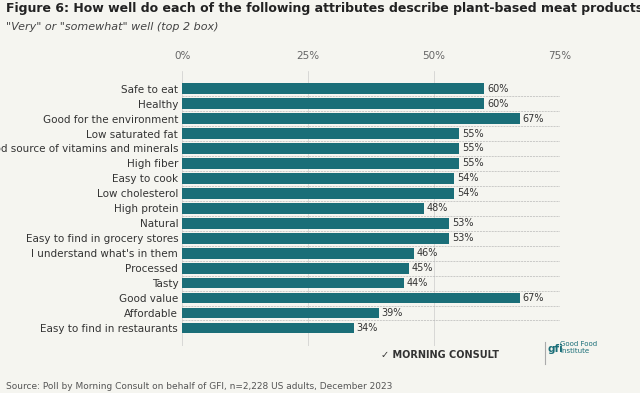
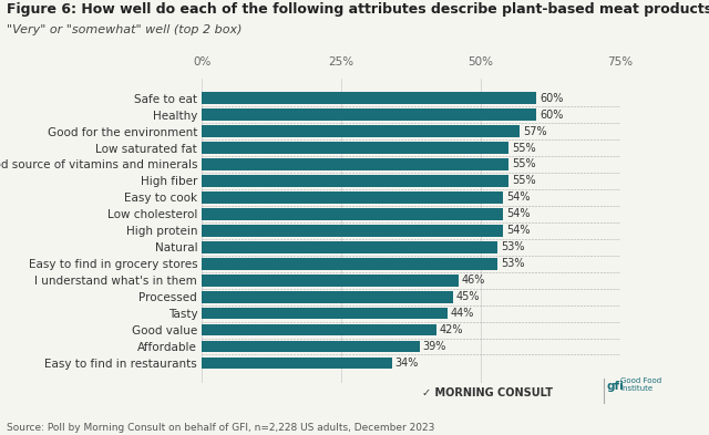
Good for the environment: 67% -> 57%
High protein: 48% -> 54%
Good value: 67% -> 42%
